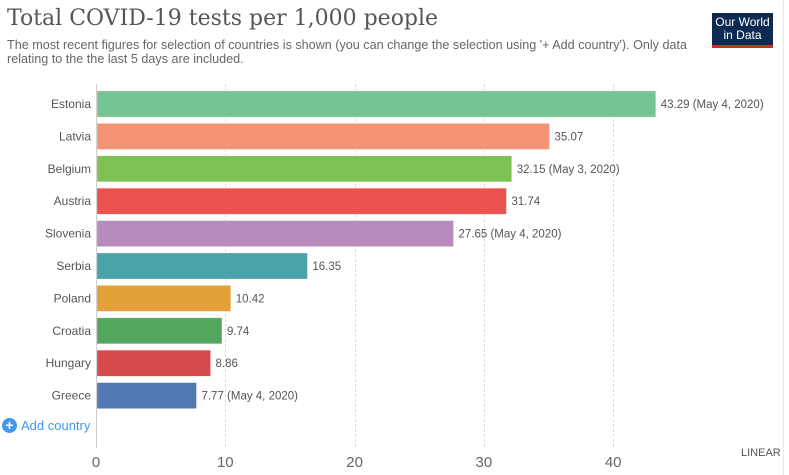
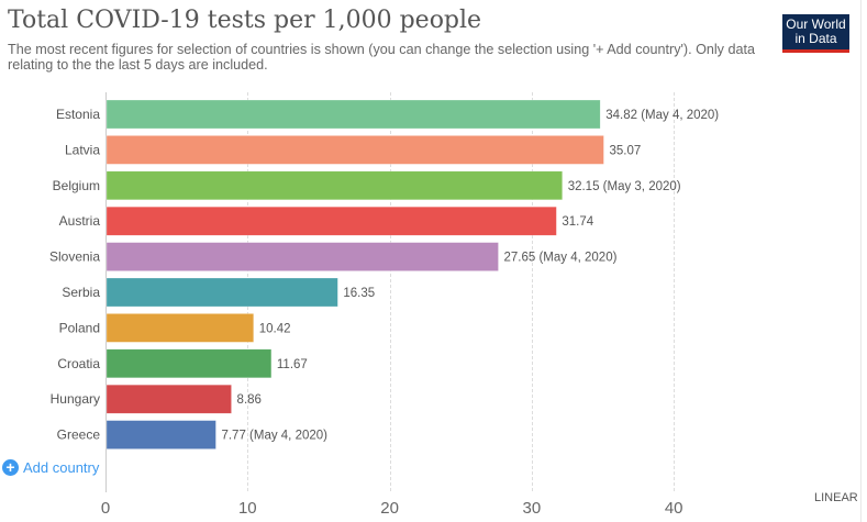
Estonia: 43.29 -> 34.82
Croatia: 9.74 -> 11.67
